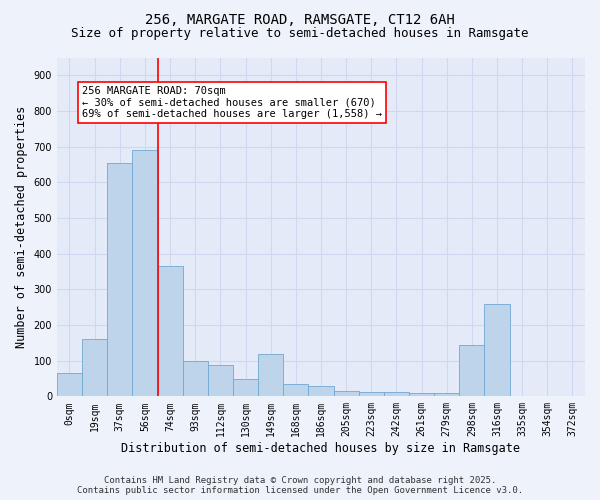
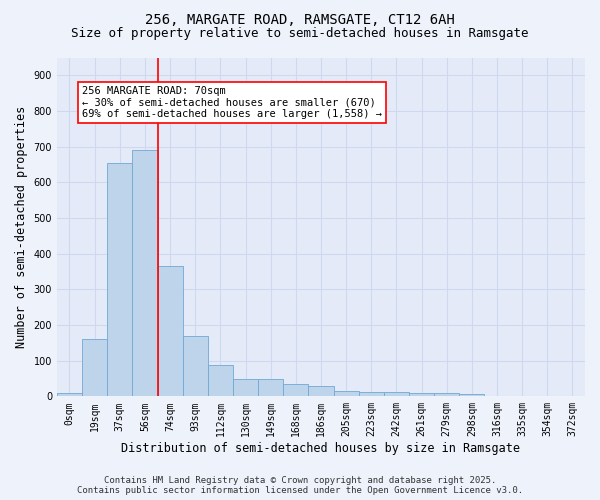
0sqm: 65 -> 8
93sqm: 100 -> 170
149sqm: 120 -> 48
298sqm: 145 -> 6
316sqm: 260 -> 2
